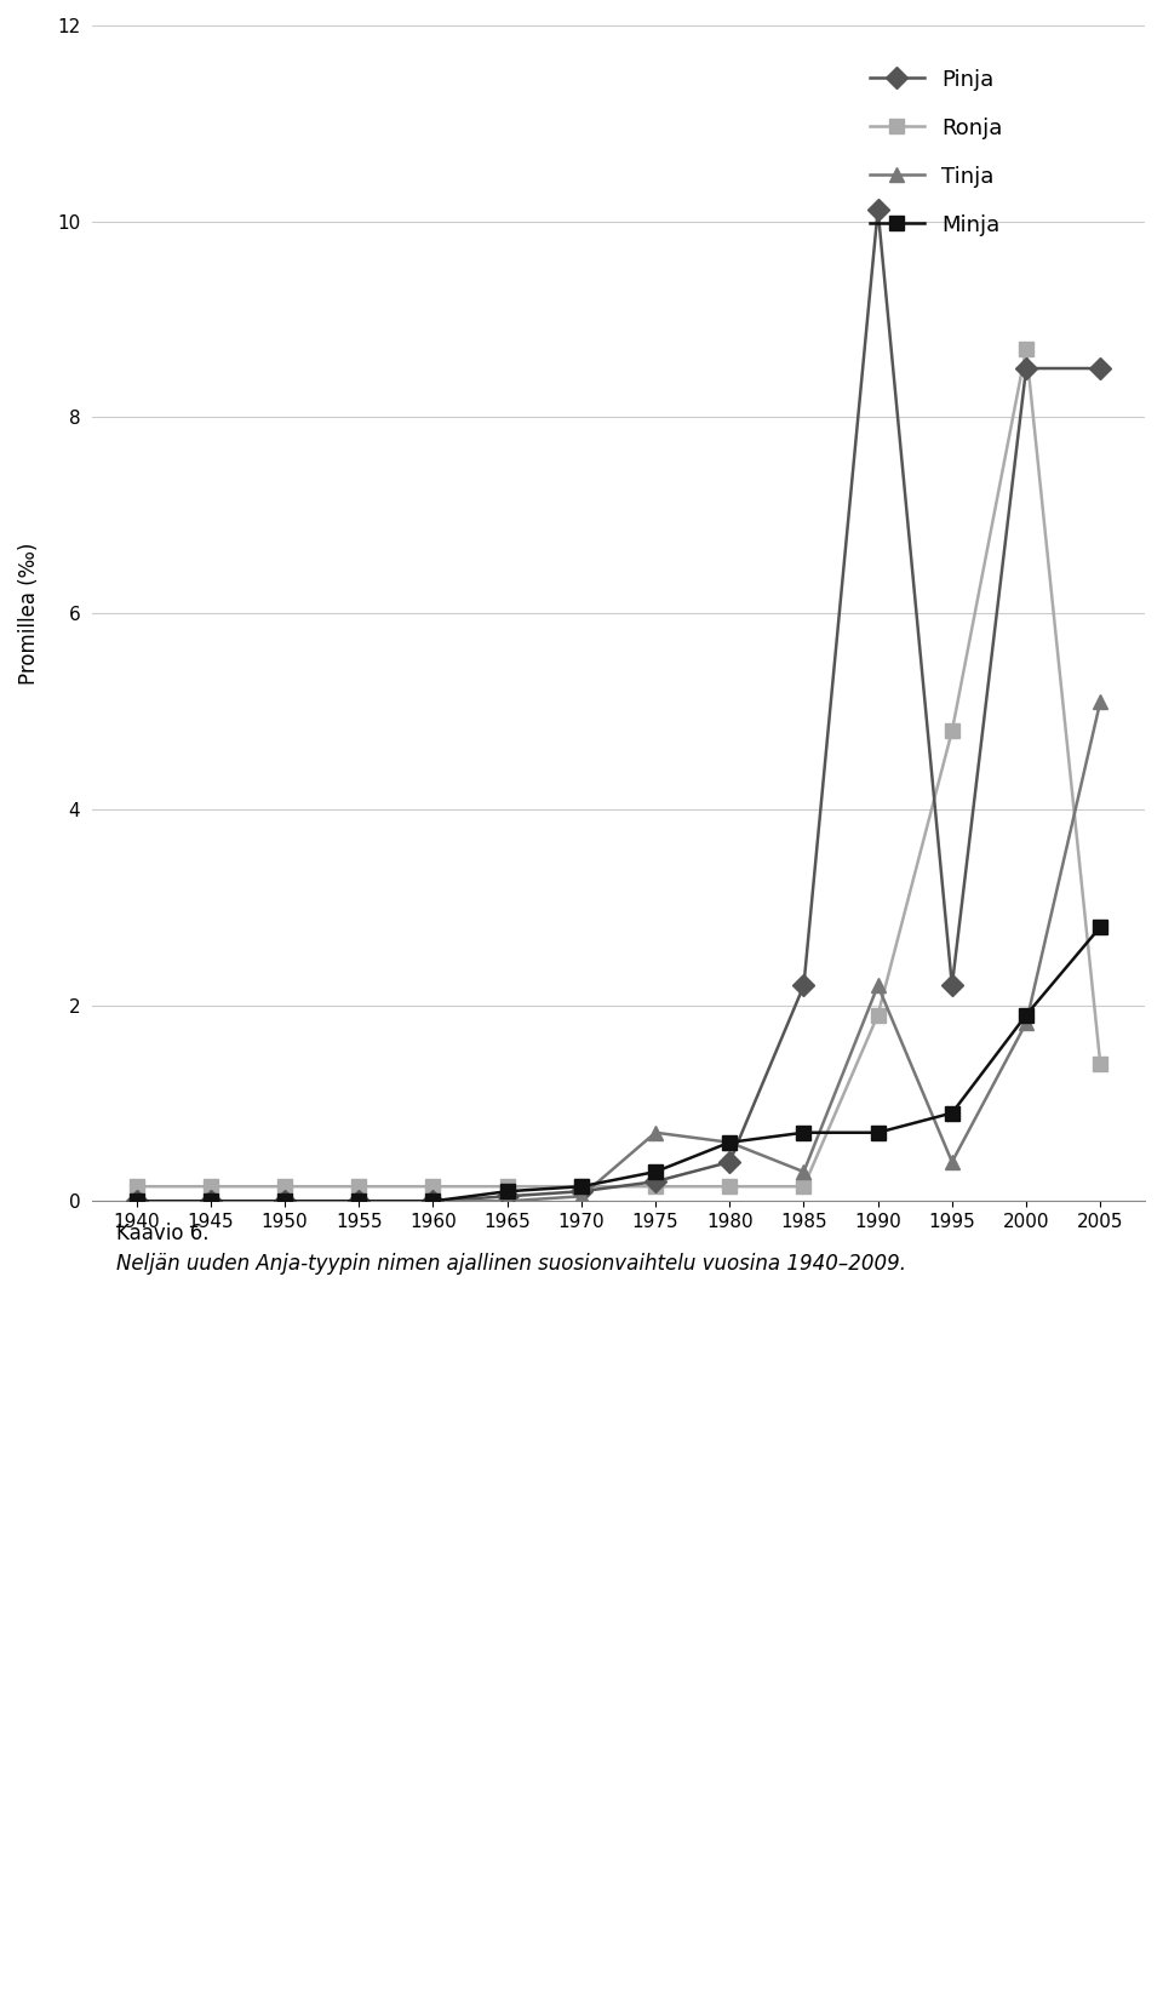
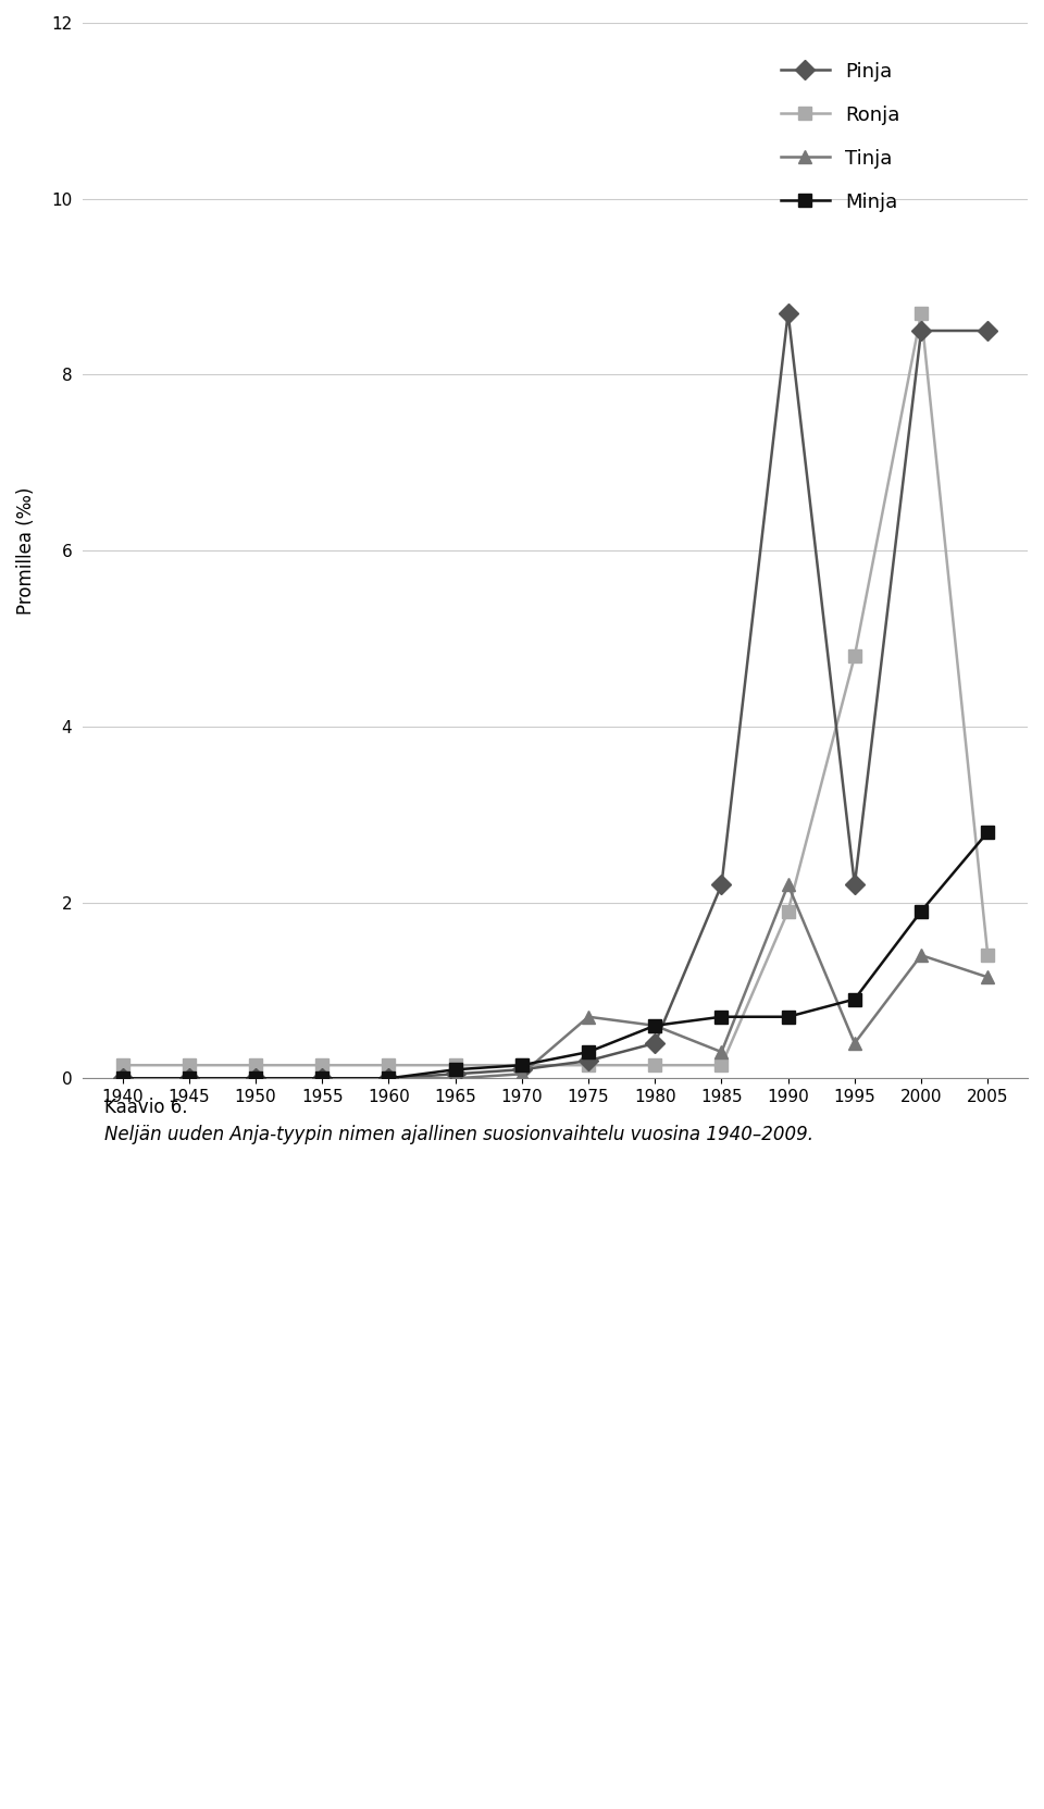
Pinja/1990: 10.12 -> 8.70
Tinja/2000: 1.82 -> 1.40
Tinja/2005: 5.10 -> 1.15
